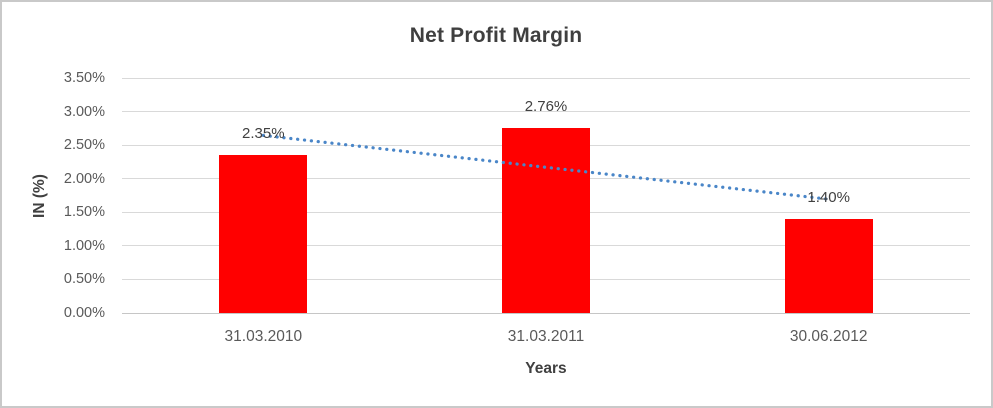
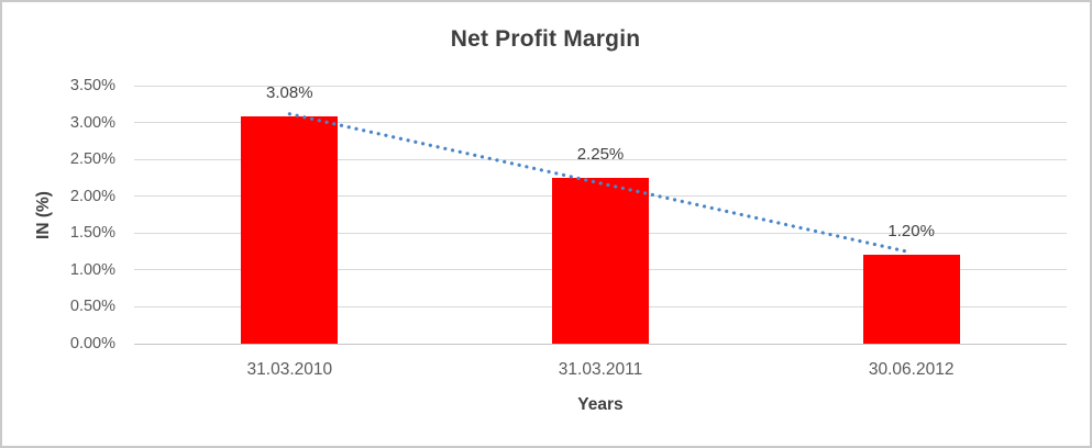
31.03.2010: 2.35% -> 3.08%
31.03.2011: 2.76% -> 2.25%
30.06.2012: 1.40% -> 1.20%
